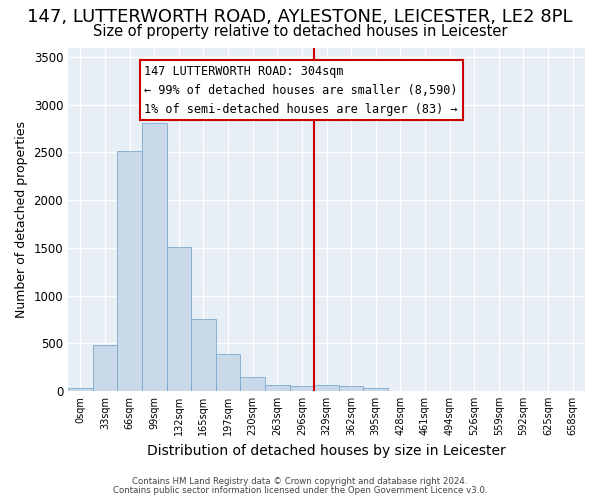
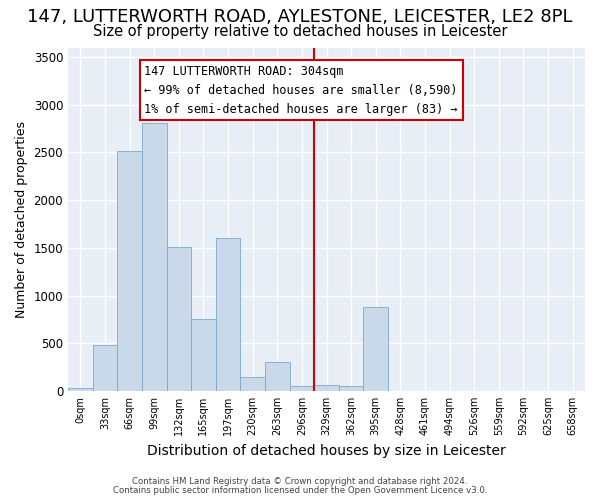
197sqm: 390 -> 1600
263sqm: 60 -> 300
395sqm: 30 -> 880
